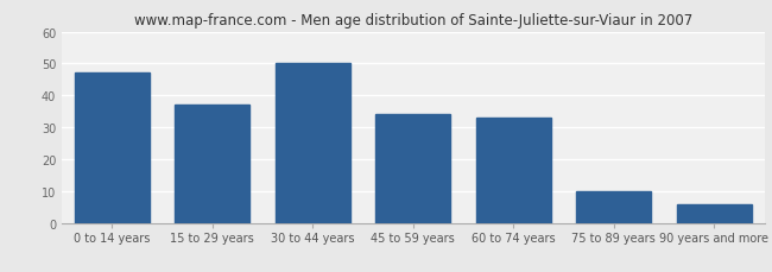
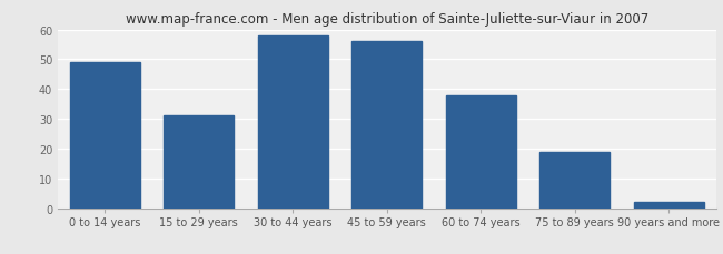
0 to 14 years: 47 -> 49
15 to 29 years: 37 -> 31
30 to 44 years: 50 -> 58
45 to 59 years: 34 -> 56
60 to 74 years: 33 -> 38
75 to 89 years: 10 -> 19
90 years and more: 6 -> 2
